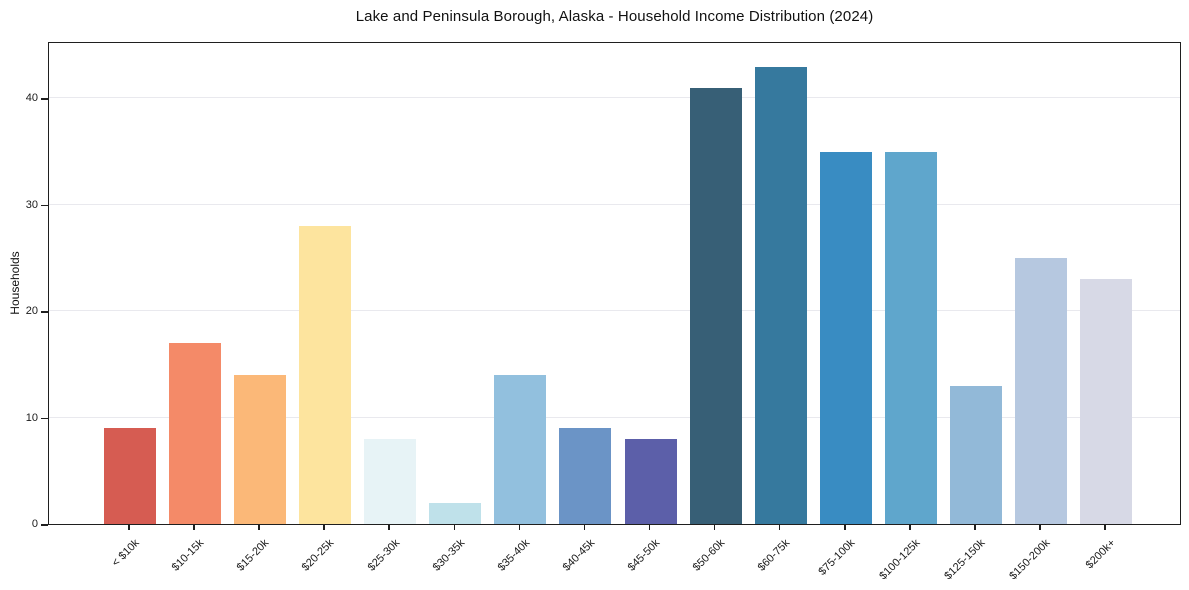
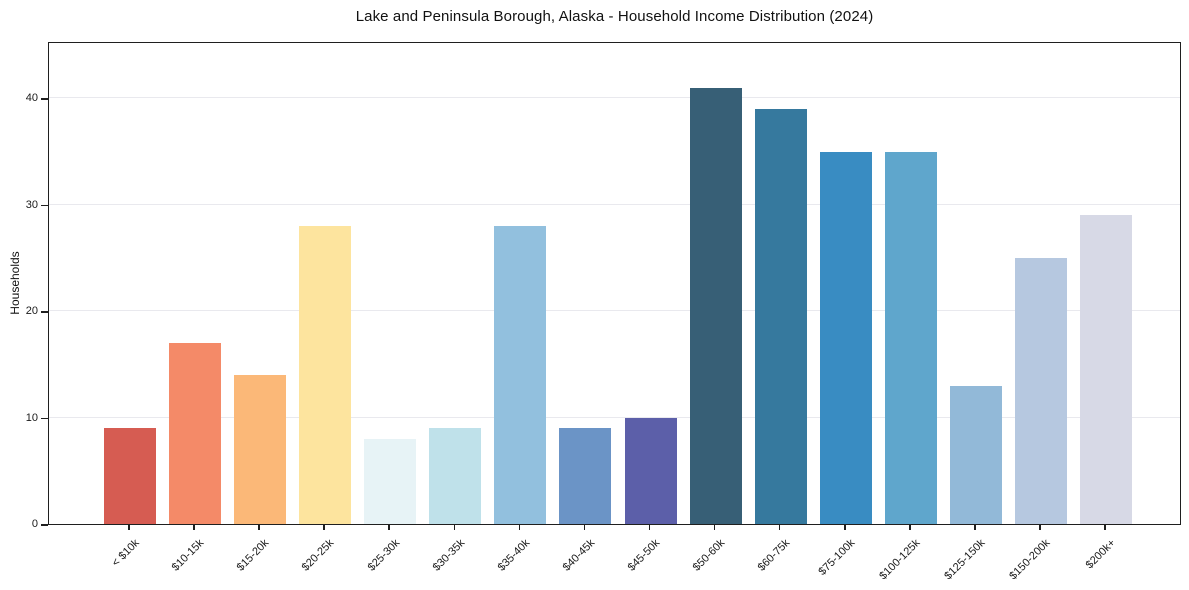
$30-35k: 2 -> 9
$35-40k: 14 -> 28
$45-50k: 8 -> 10
$60-75k: 43 -> 39
$200k+: 23 -> 29
